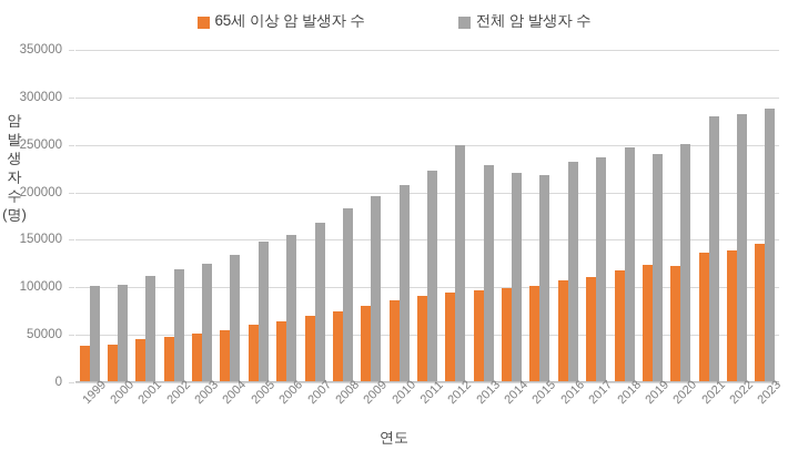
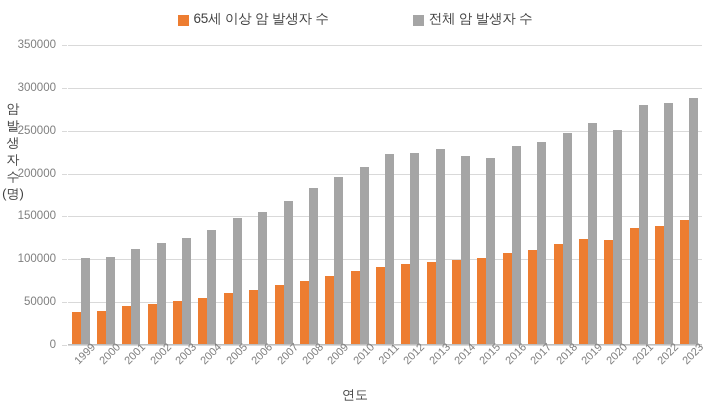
전체 암 발생자 수/2012: 250000 -> 220000
전체 암 발생자 수/2019: 240000 -> 260000
